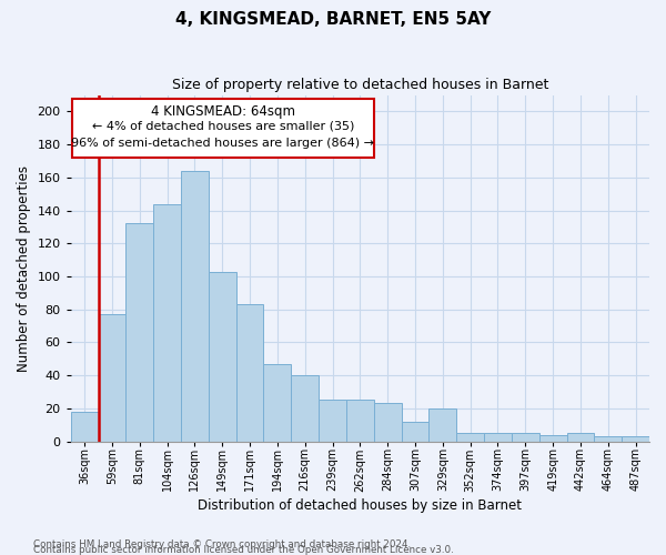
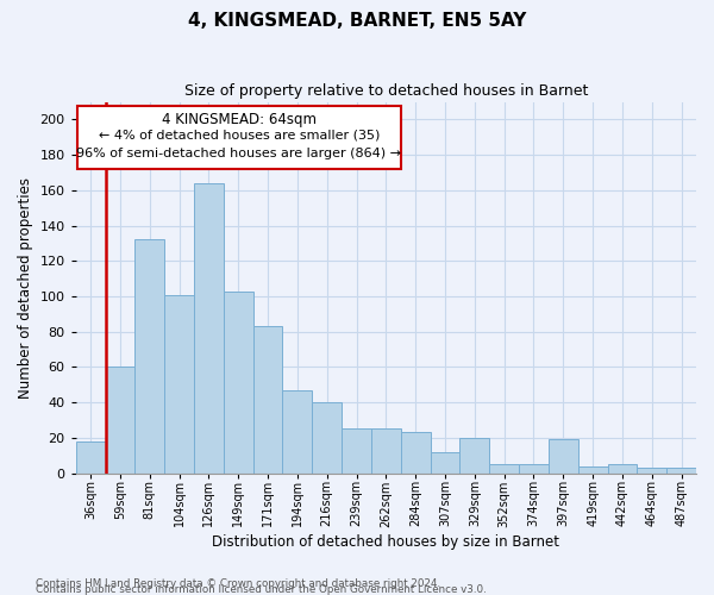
59sqm: 77 -> 60
104sqm: 144 -> 101
397sqm: 5 -> 19
